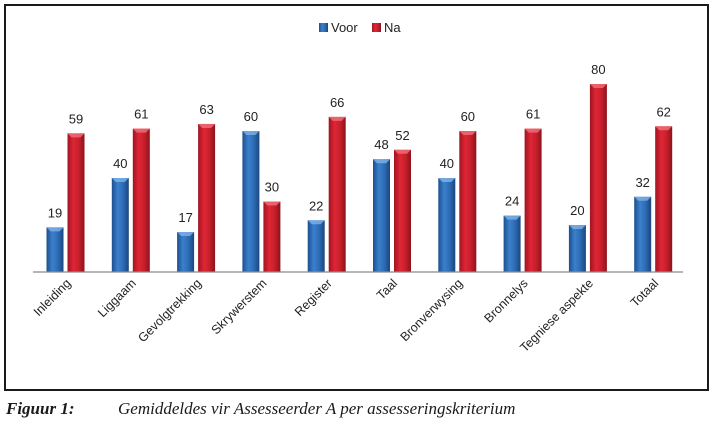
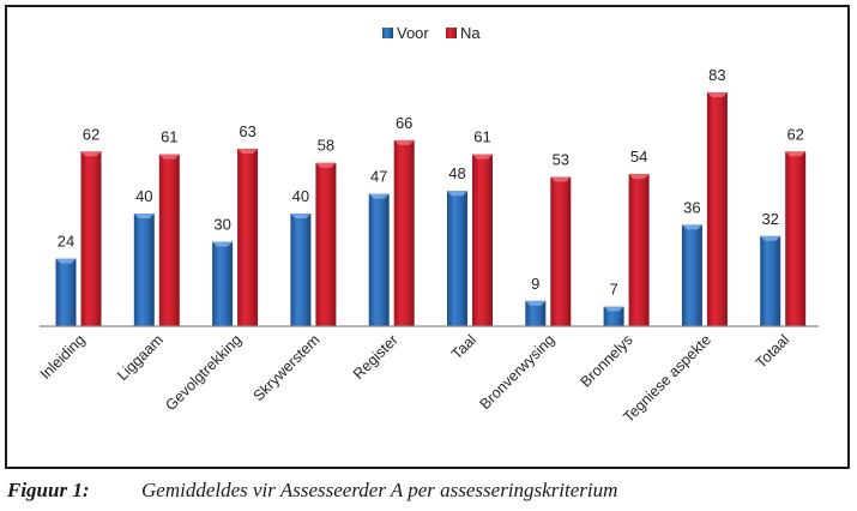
Voor/Inleiding: 19 -> 24
Na/Inleiding: 59 -> 62
Voor/Gevolgtrekking: 17 -> 30
Voor/Skrywerstem: 60 -> 40
Na/Skrywerstem: 30 -> 58
Voor/Register: 22 -> 47
Na/Taal: 52 -> 61
Voor/Bronverwysing: 40 -> 9
Na/Bronverwysing: 60 -> 53
Voor/Bronnelys: 24 -> 7
Na/Bronnelys: 61 -> 54
Voor/Tegniese aspekte: 20 -> 36
Na/Tegniese aspekte: 80 -> 83
